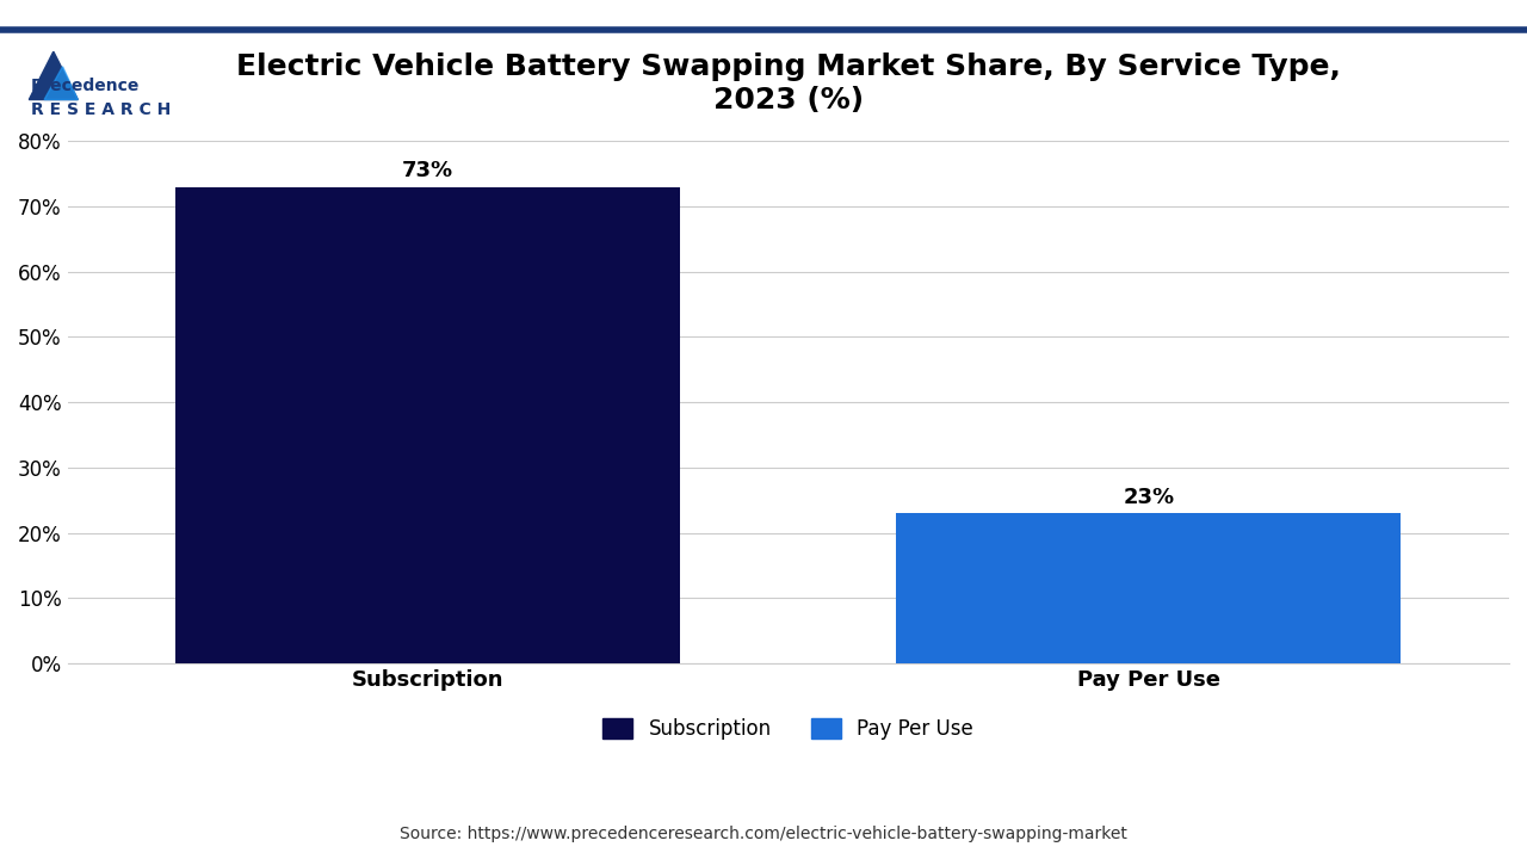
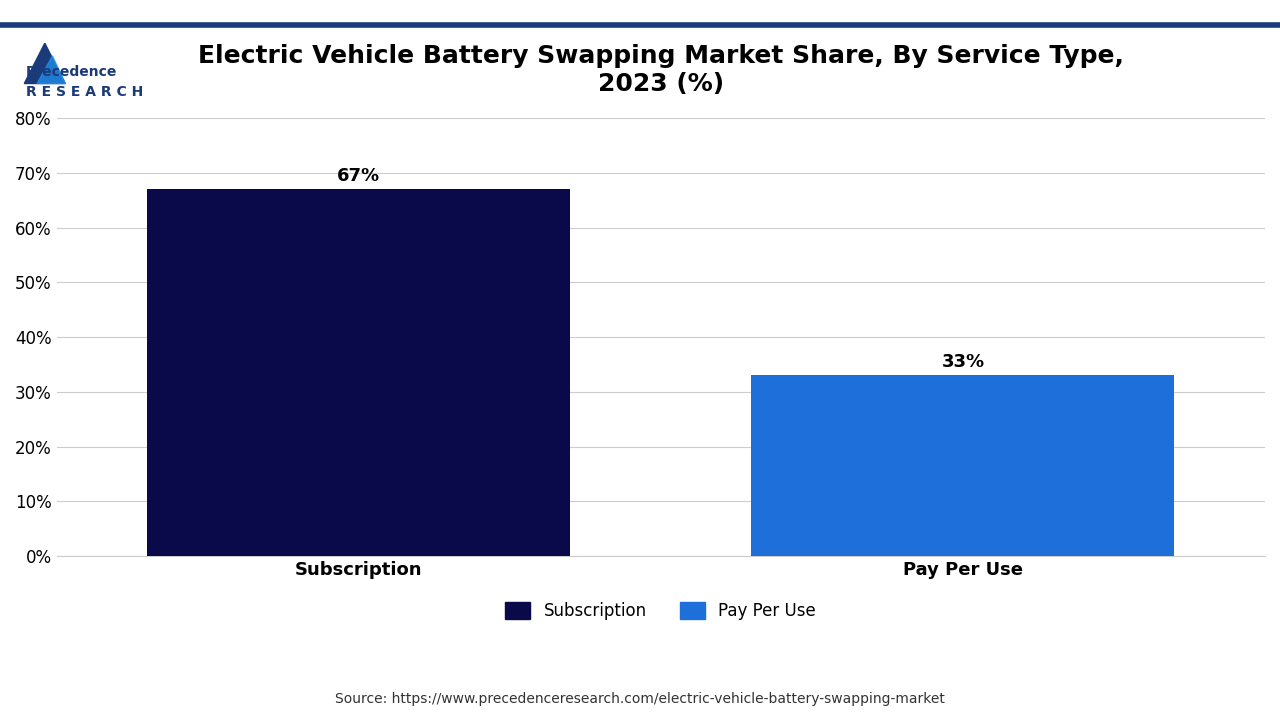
Subscription: 73% -> 67%
Pay Per Use: 23% -> 33%
